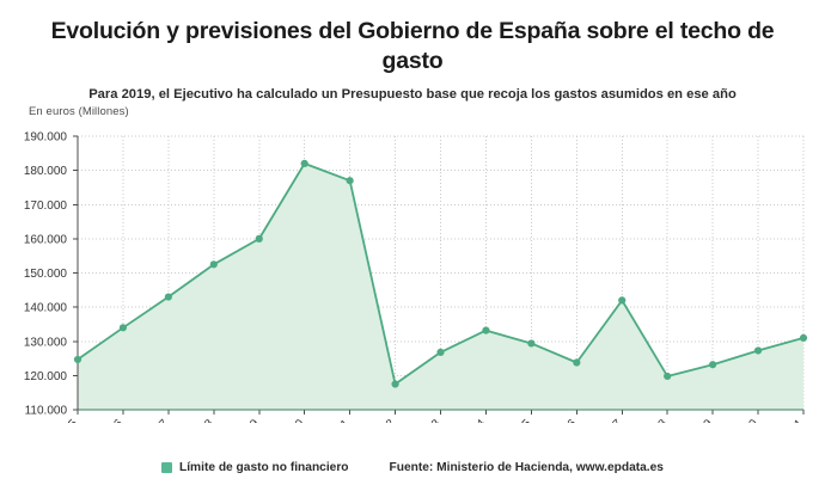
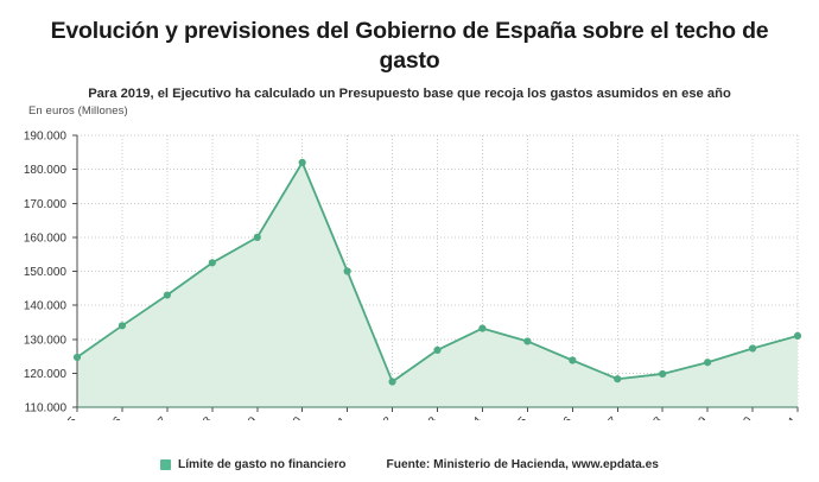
2011: 177000 -> 150000
2017: 142000 -> 118000
